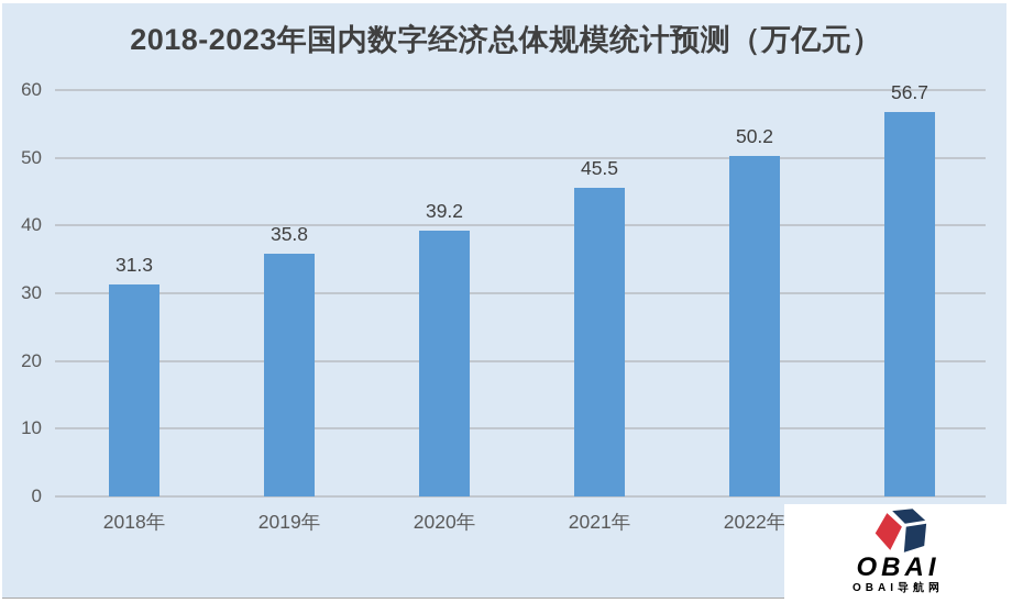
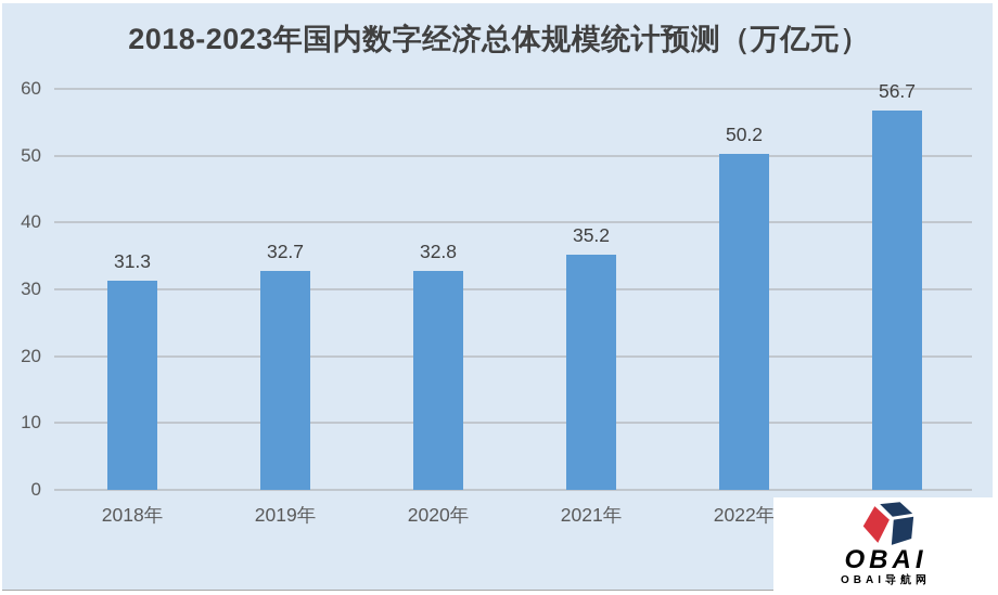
2019年: 35.8 -> 32.7
2020年: 39.2 -> 32.8
2021年: 45.5 -> 35.2
